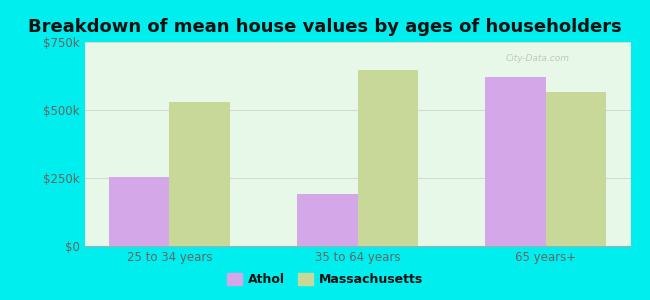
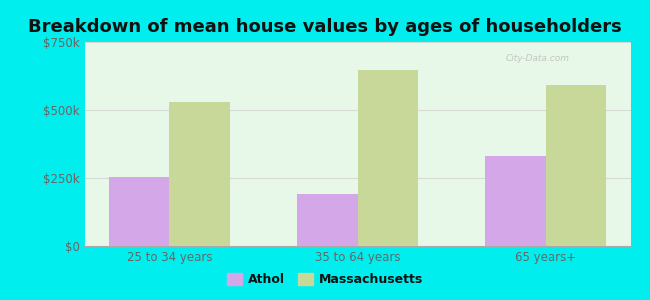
Athol/65 years+: $620k -> $332k
Massachusetts/65 years+: $565k -> $592k
